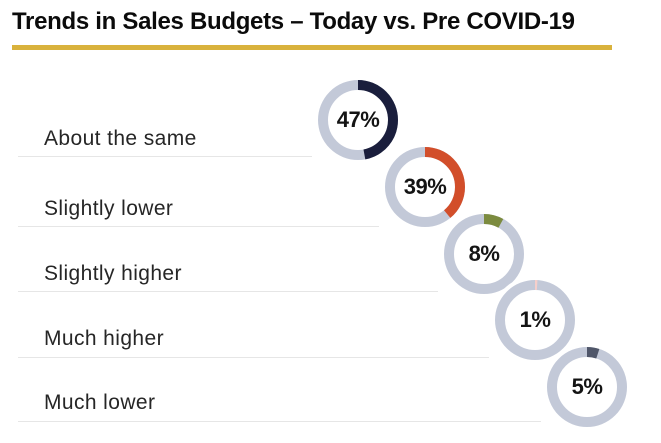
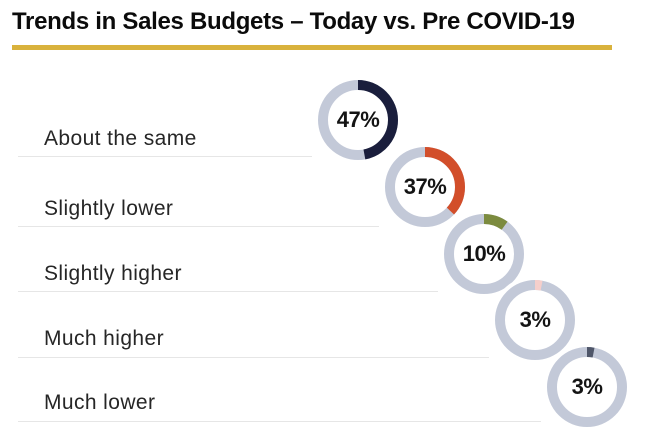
Slightly lower: 39% -> 37%
Slightly higher: 8% -> 10%
Much higher: 1% -> 3%
Much lower: 5% -> 3%
